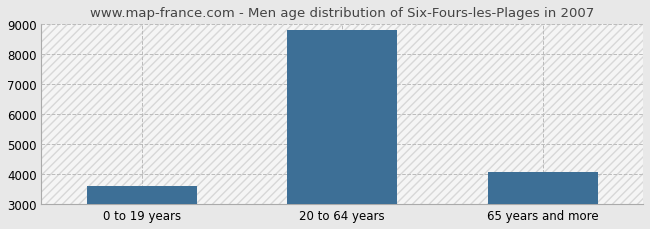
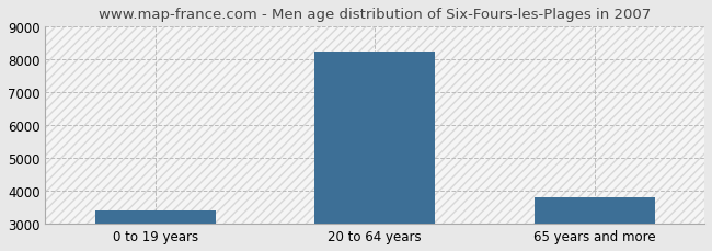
0 to 19 years: 3620 -> 3400
20 to 64 years: 8820 -> 8250
65 years and more: 4060 -> 3800
